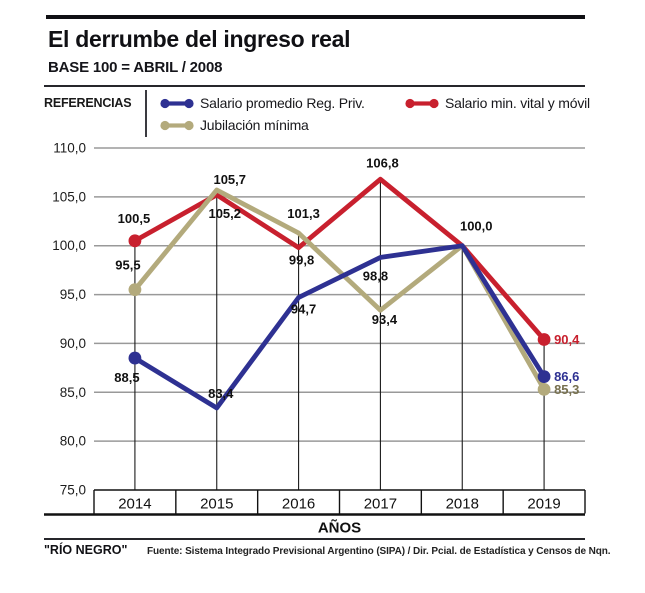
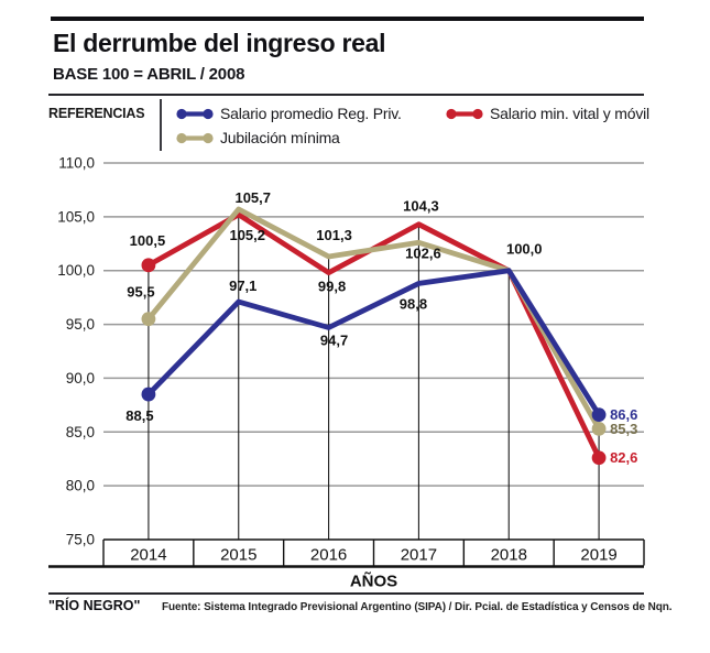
Salario promedio Reg. Priv./2015: 83,4 -> 97,1
Salario min. vital y móvil/2017: 106,8 -> 104,3
Jubilación mínima/2017: 93,4 -> 102,6
Salario min. vital y móvil/2019: 90,4 -> 82,6
